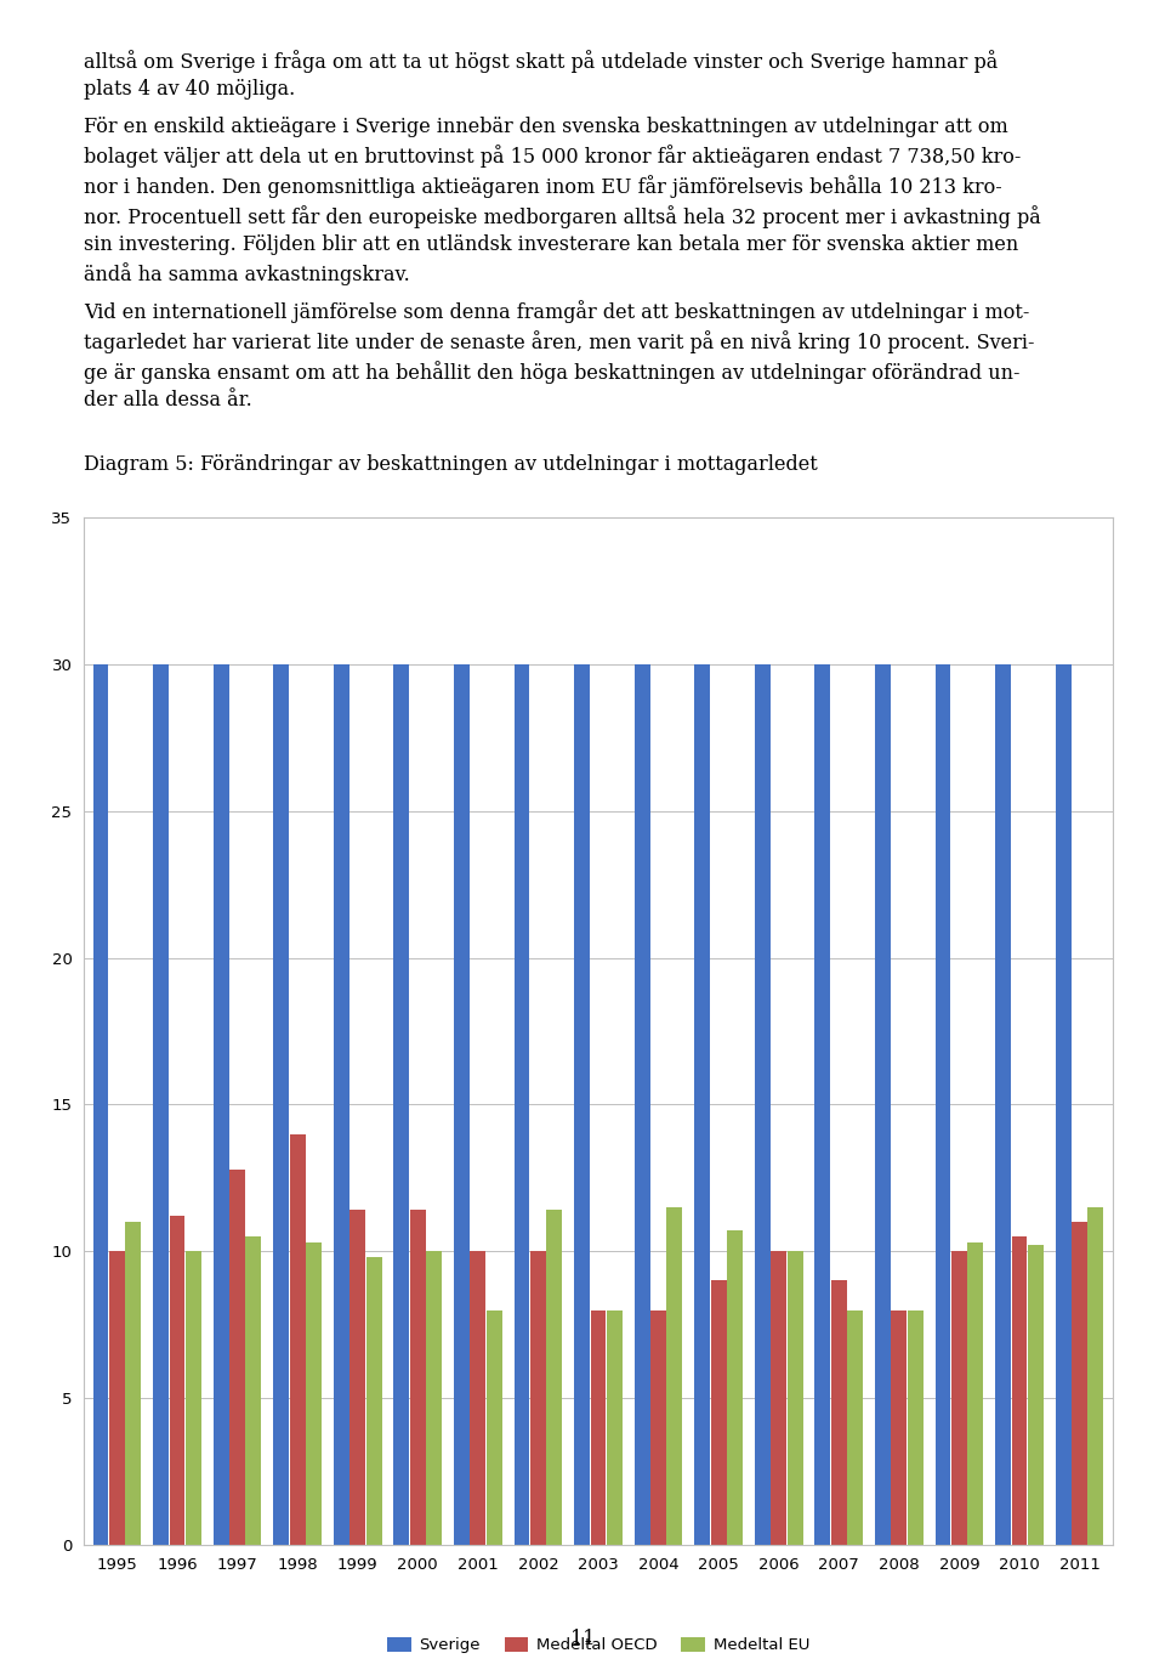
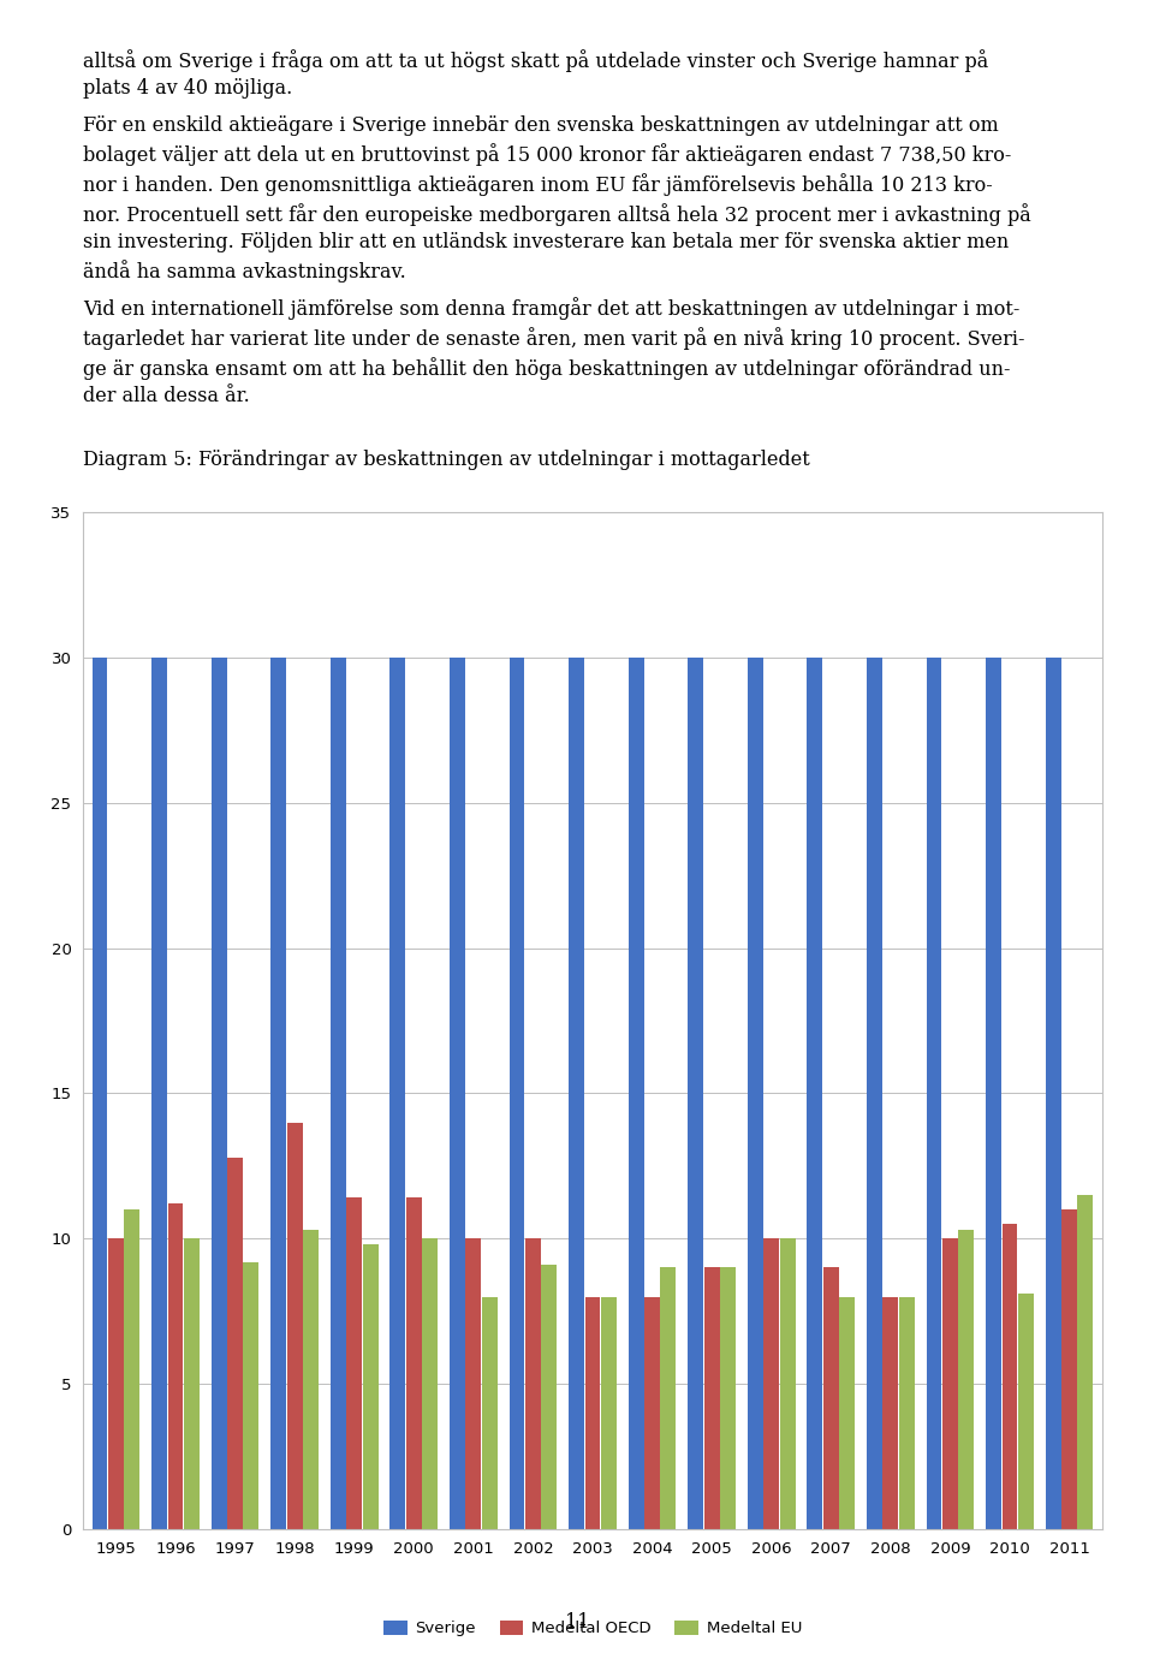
Medeltal EU/1997: 10.5 -> 9.2
Medeltal EU/2002: 11.4 -> 9.1
Medeltal EU/2004: 11.5 -> 9.0
Medeltal EU/2005: 10.7 -> 9.0
Medeltal EU/2010: 10.2 -> 8.1
